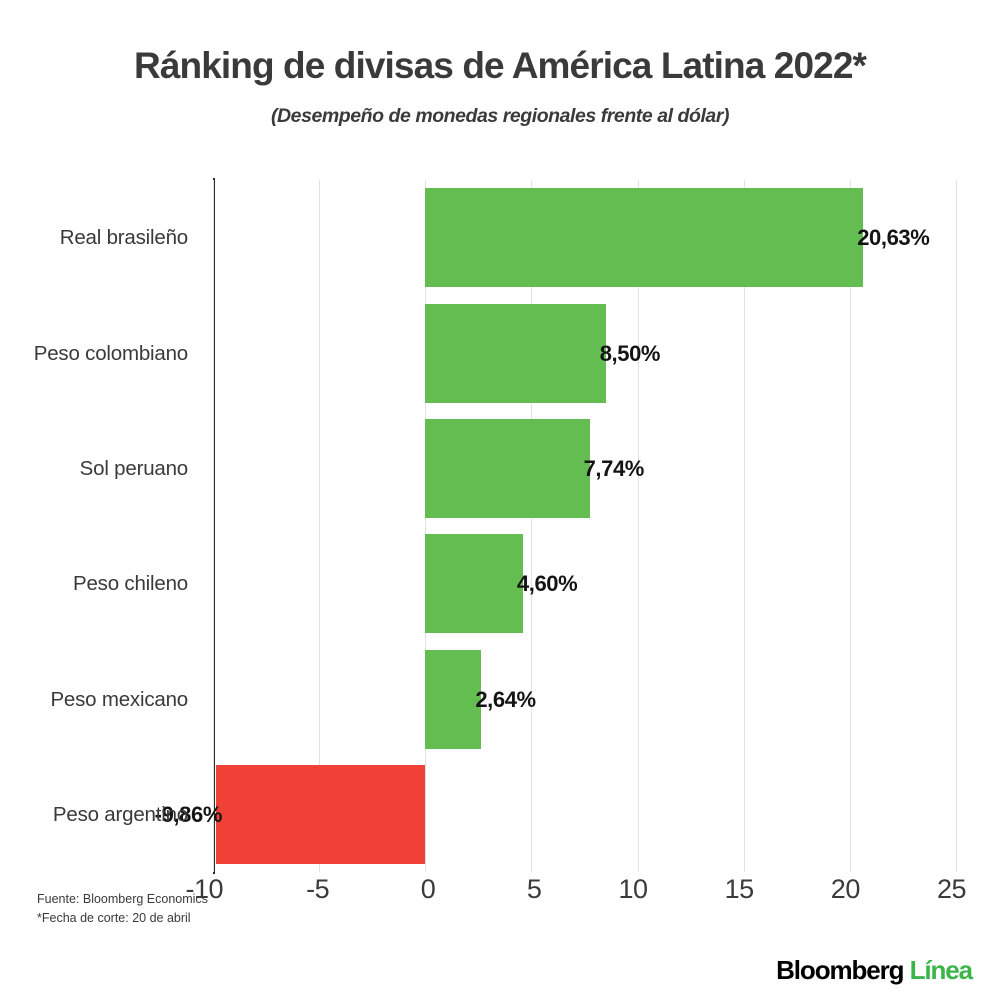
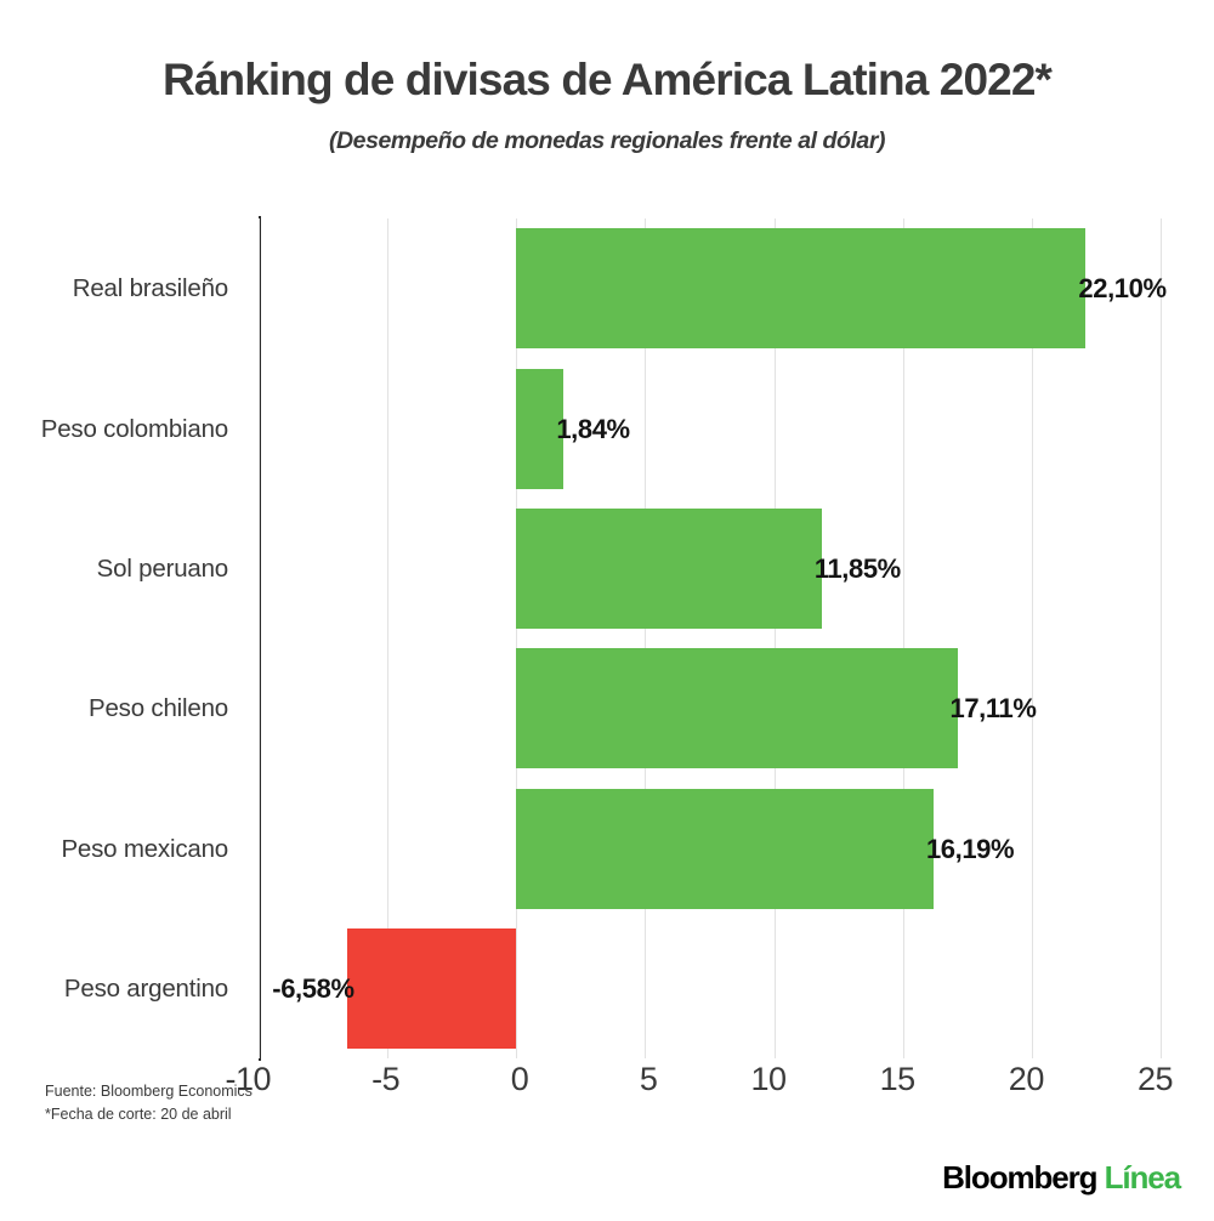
Real brasileño: 20,63% -> 22,10%
Peso colombiano: 8,50% -> 1,84%
Sol peruano: 7,74% -> 11,85%
Peso chileno: 4,60% -> 17,11%
Peso mexicano: 2,64% -> 16,19%
Peso argentino: -9,86% -> -6,58%
